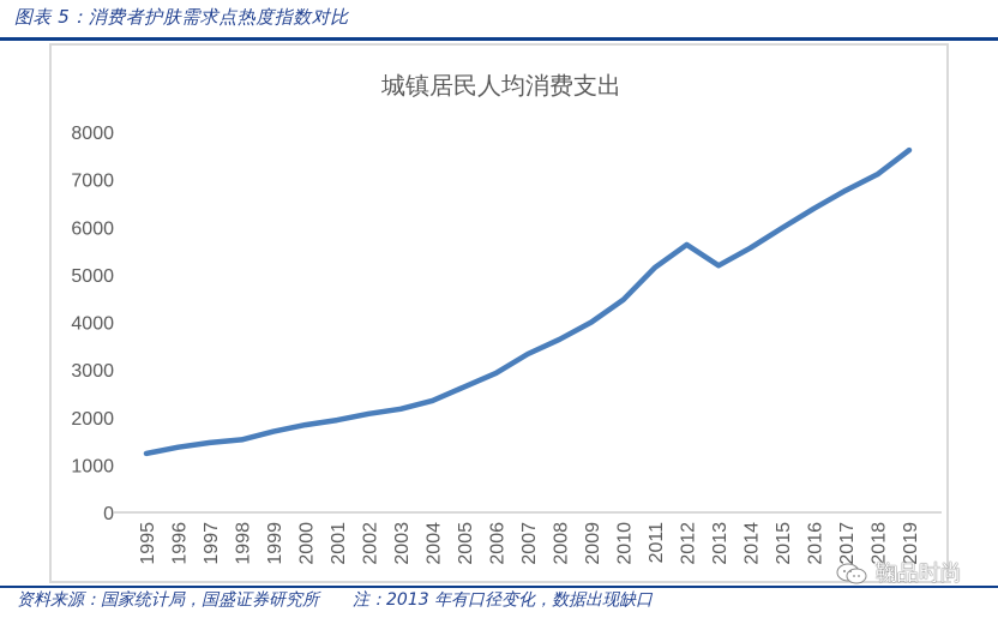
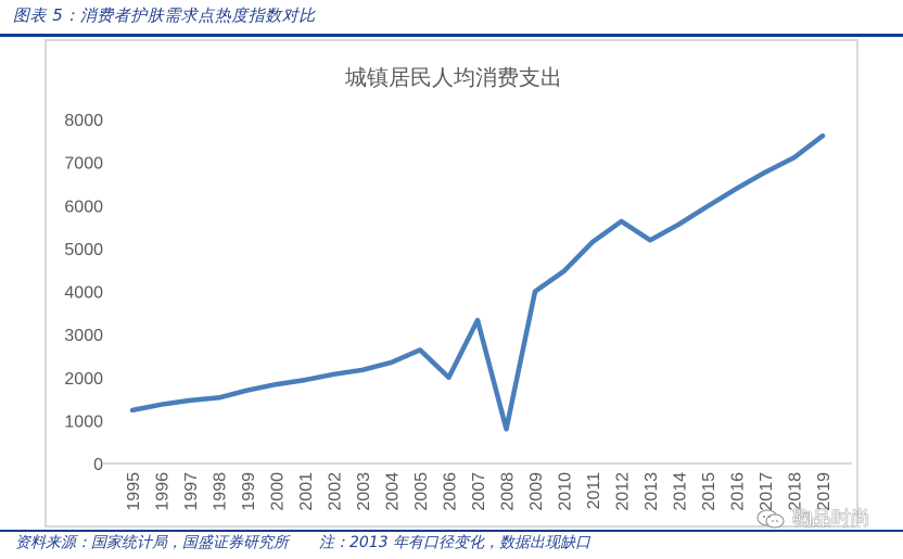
2006: 2900 -> 2000
2008: 3600 -> 800
